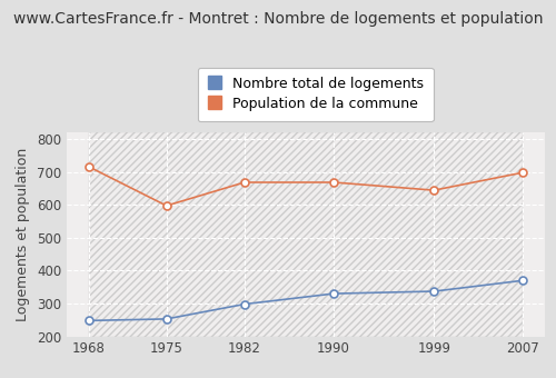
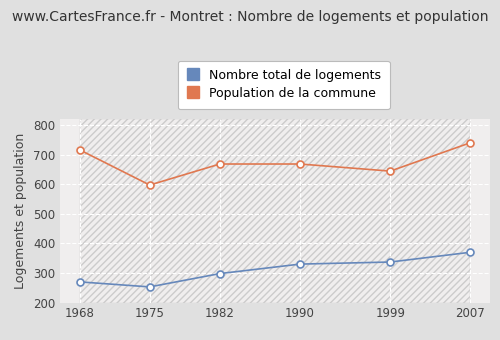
Nombre total de logements/1968: 248 -> 270
Population de la commune/2007: 698 -> 740
